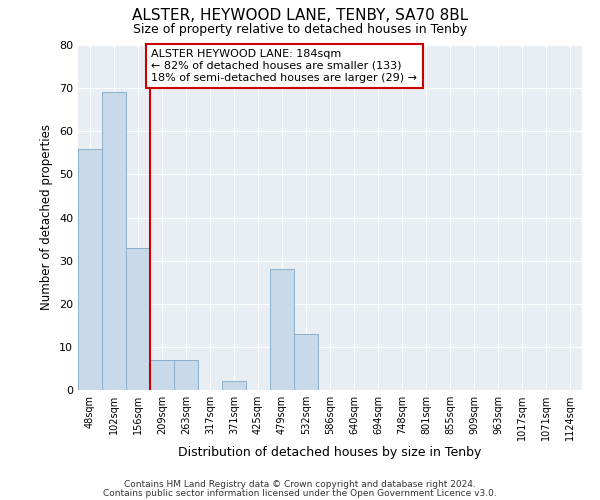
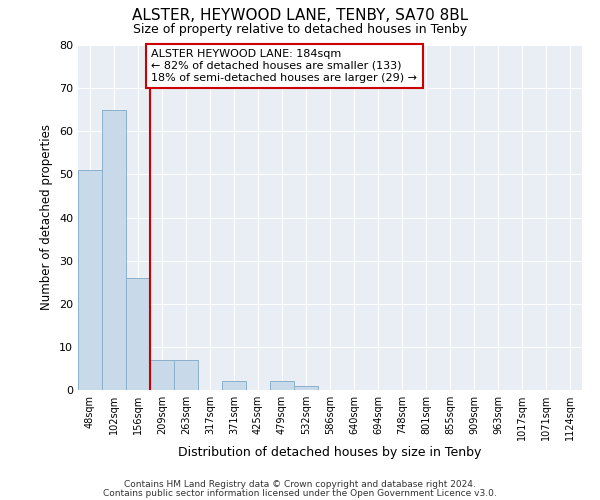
48sqm: 56 -> 51
102sqm: 69 -> 65
156sqm: 33 -> 26
479sqm: 28 -> 2
532sqm: 13 -> 1
